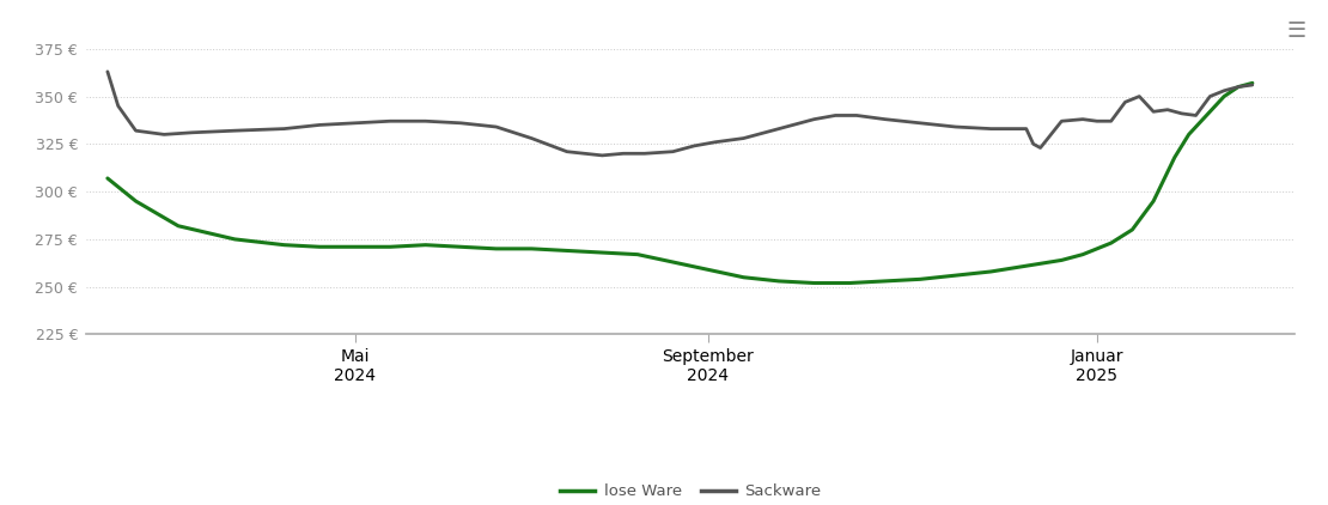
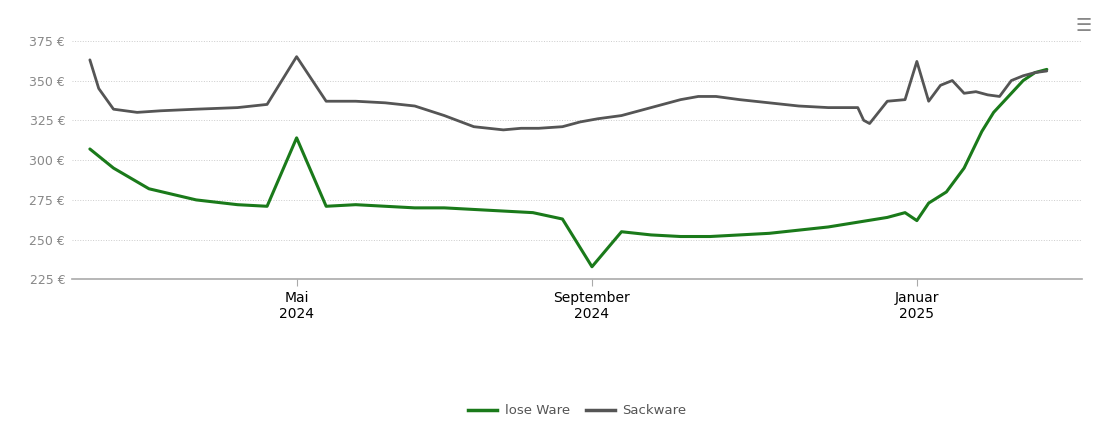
lose Ware/Mai 2024: 271 € -> 314 €
Sackware/Mai 2024: 336 € -> 365 €
lose Ware/September 2024: 259 € -> 233 €
lose Ware/Januar 2025: 270 € -> 262 €
Sackware/Januar 2025: 337 € -> 362 €
